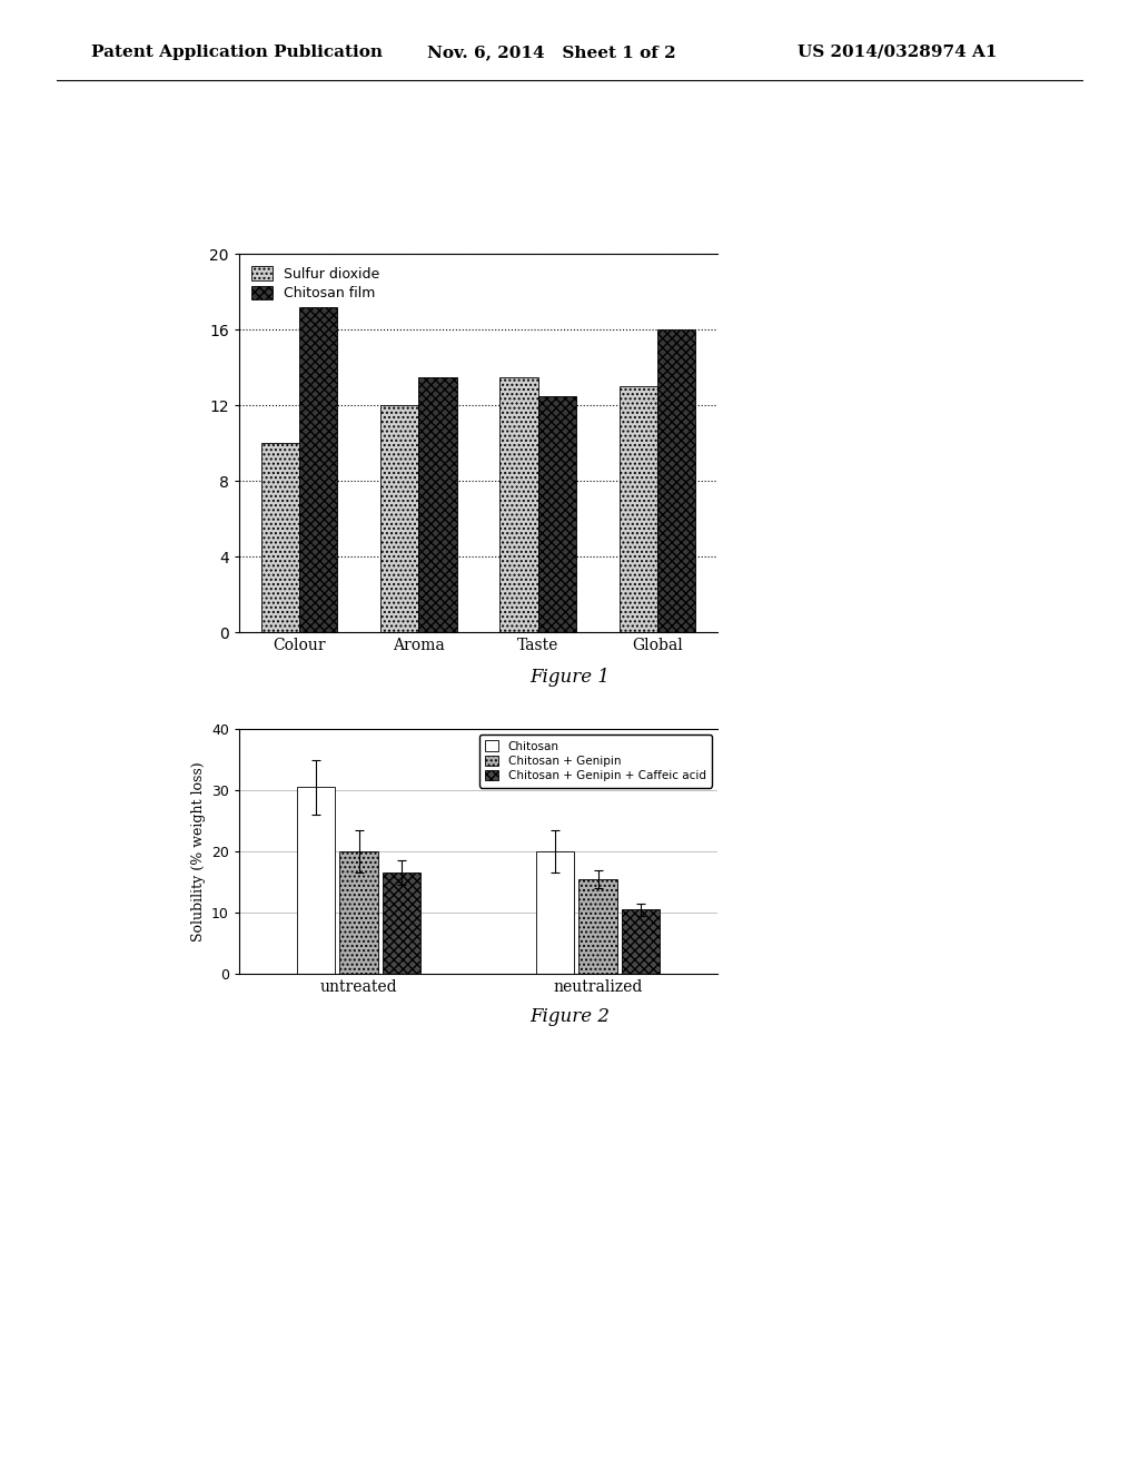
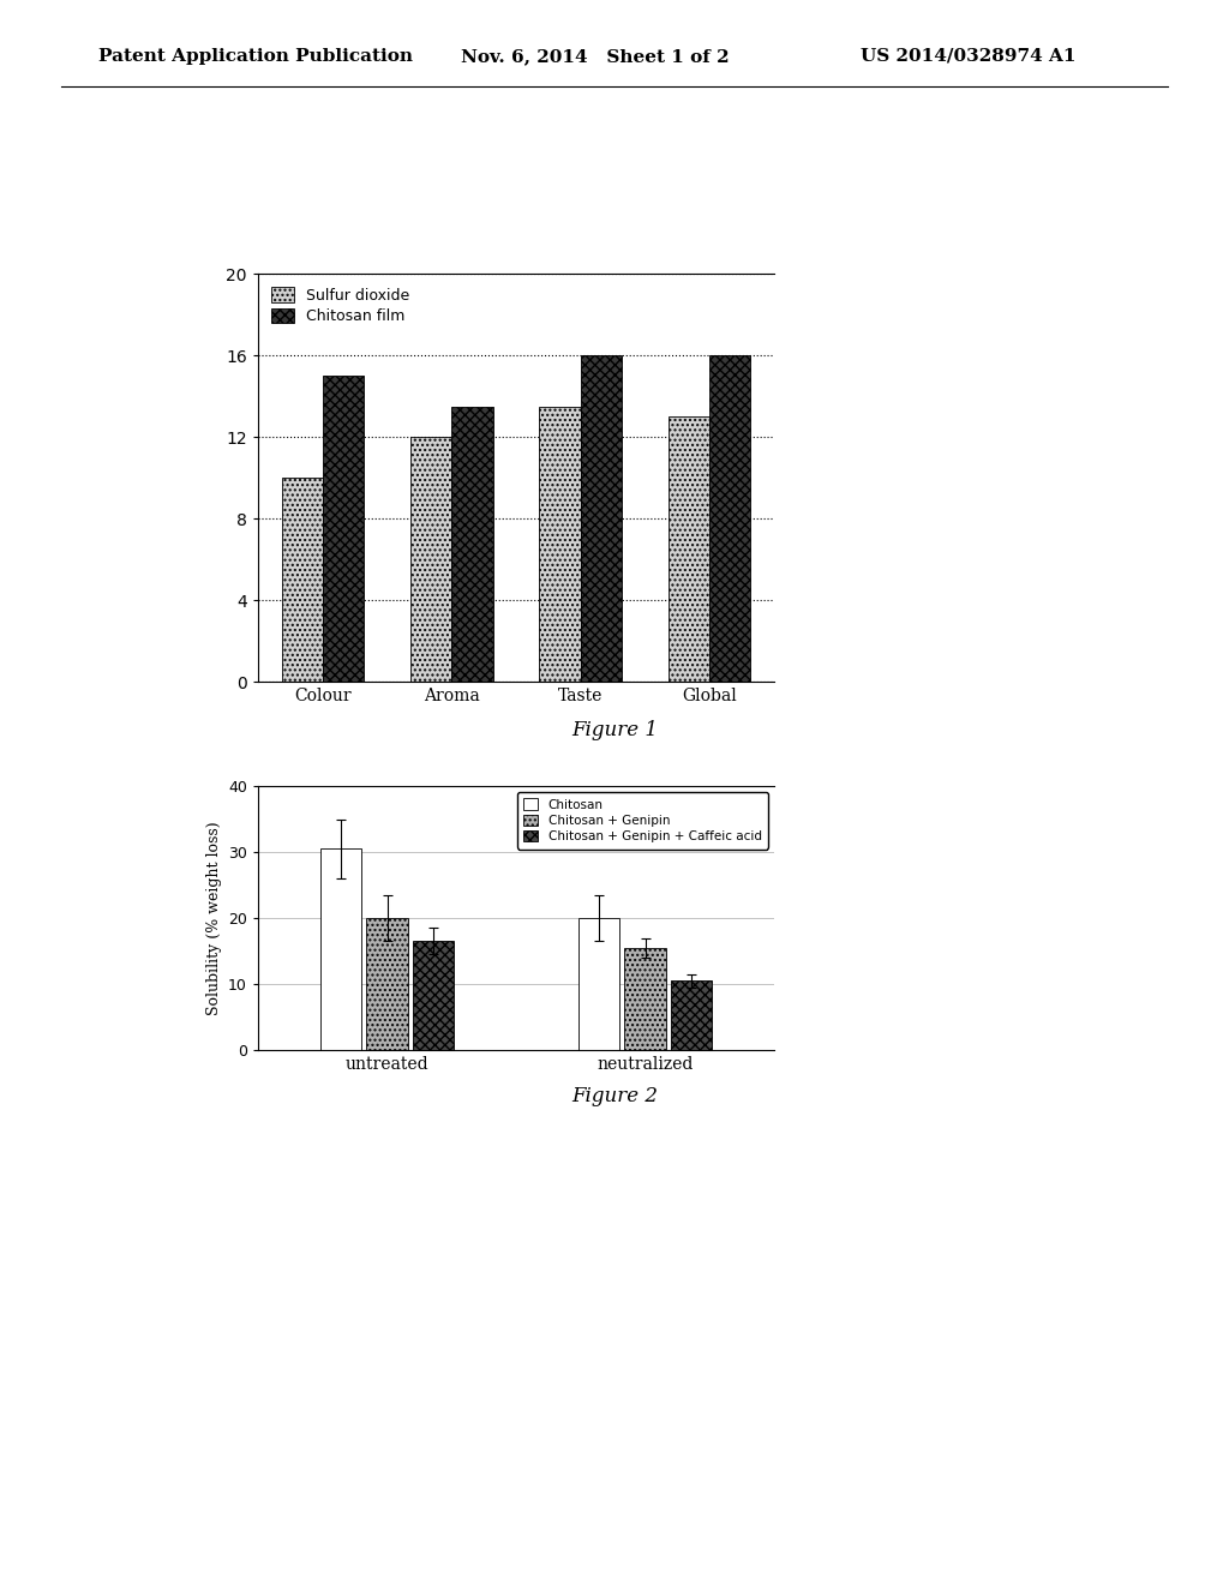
Chitosan film/Colour: 17.2 -> 15.0
Chitosan film/Taste: 12.5 -> 16.0
